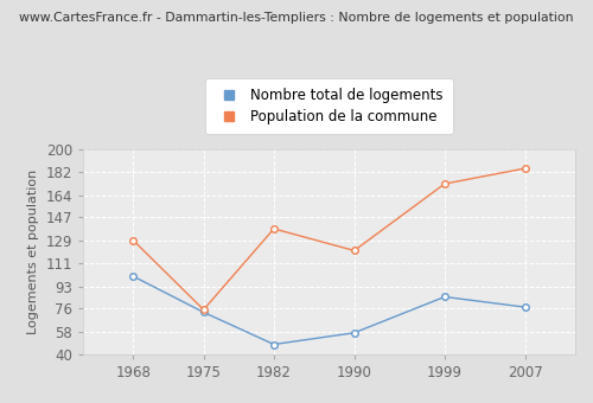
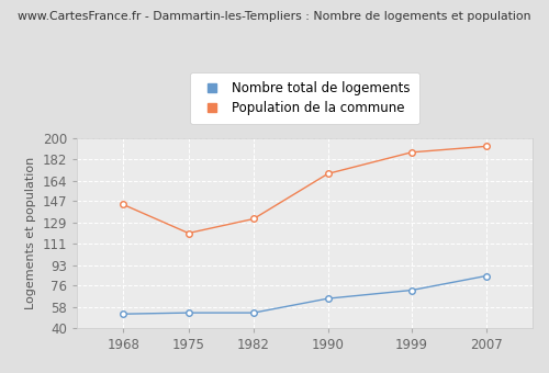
Nombre total de logements/1968: 101 -> 52
Population de la commune/1968: 129 -> 144
Nombre total de logements/1975: 73 -> 53
Population de la commune/1975: 75 -> 120
Nombre total de logements/1982: 48 -> 53
Population de la commune/1982: 138 -> 132
Nombre total de logements/1990: 57 -> 65
Population de la commune/1990: 121 -> 170
Nombre total de logements/1999: 85 -> 72
Population de la commune/1999: 173 -> 188
Nombre total de logements/2007: 77 -> 84
Population de la commune/2007: 185 -> 193
